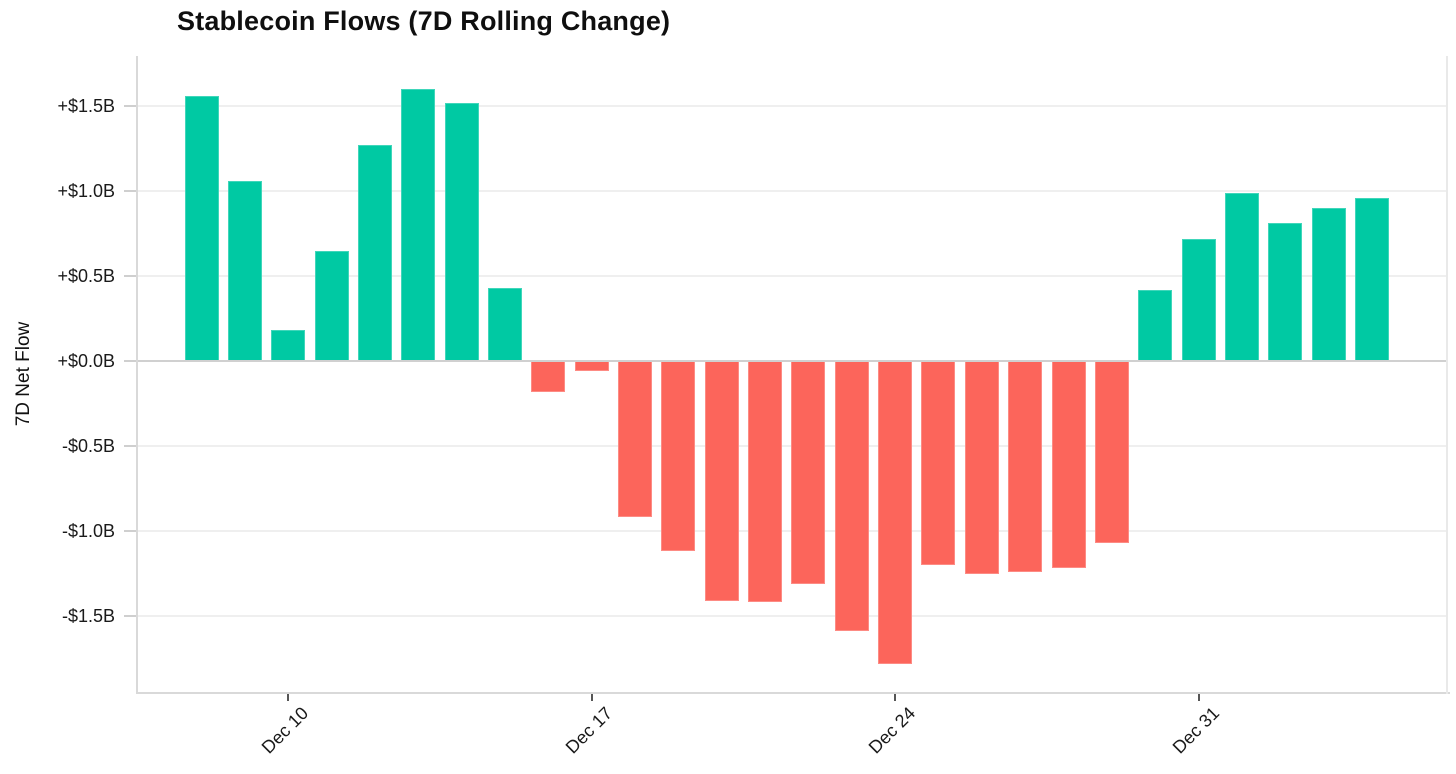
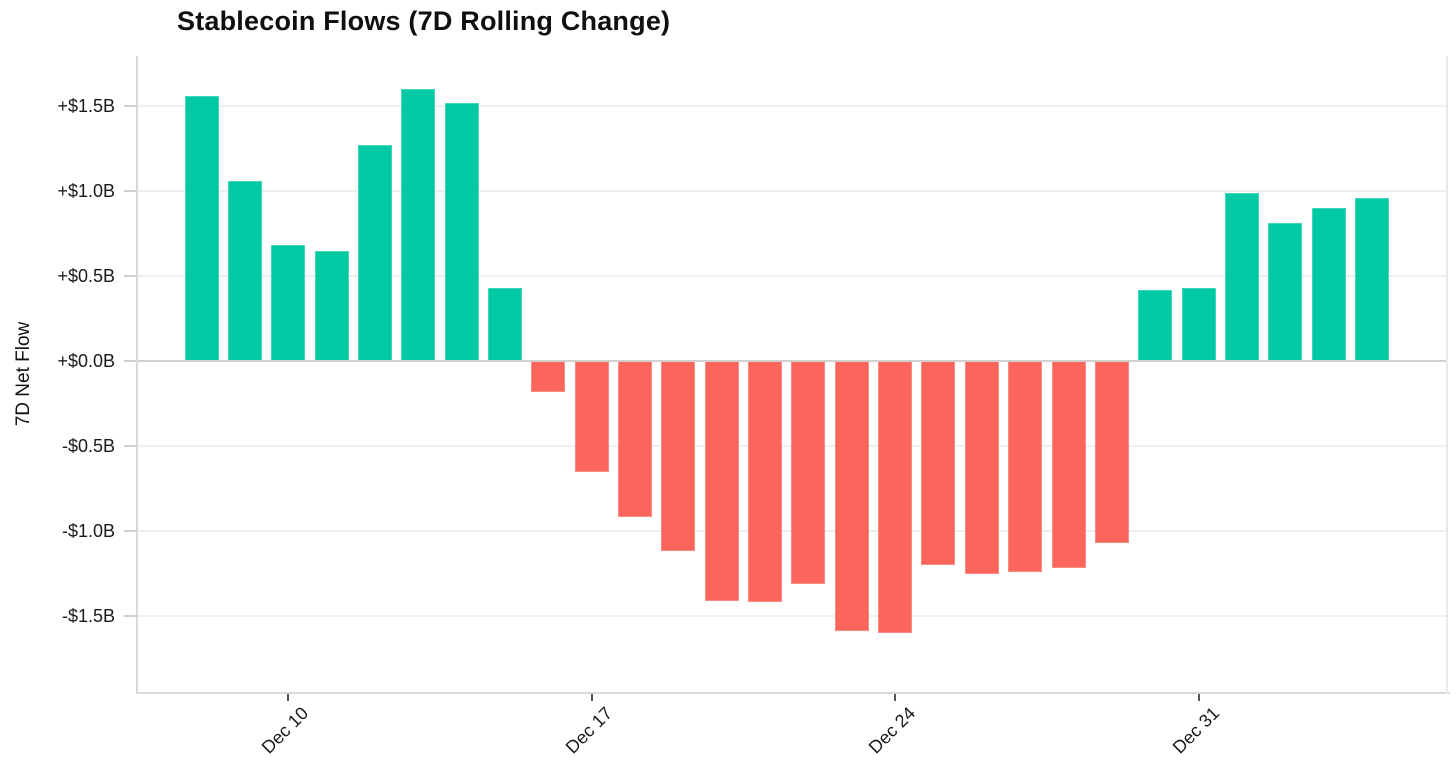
Dec 10: $0.18B -> $0.68B
Dec 17: -$0.06B -> -$0.65B
Dec 24: -$1.78B -> -$1.60B
Dec 31: $0.72B -> $0.43B
